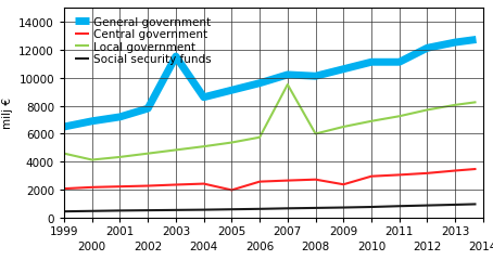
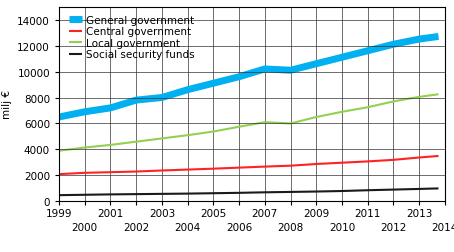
Local government/1999: 4600 -> 3900
General government/2003: 11500 -> 8000
Central government/2005: 2000 -> 2500
Local government/2007: 9500 -> 6100
Central government/2009: 2400 -> 2900
General government/2011: 11100 -> 11600
